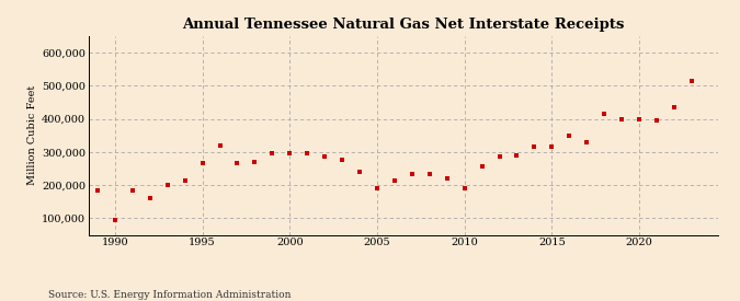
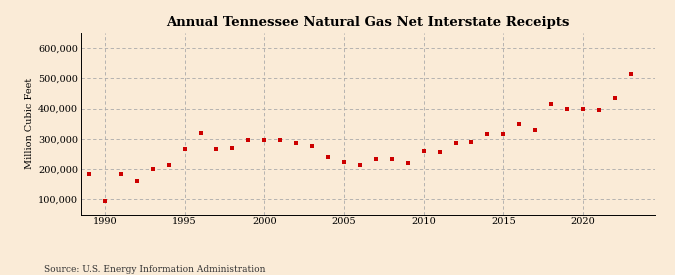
2005: 190,000 -> 225,000
2010: 190,000 -> 260,000
